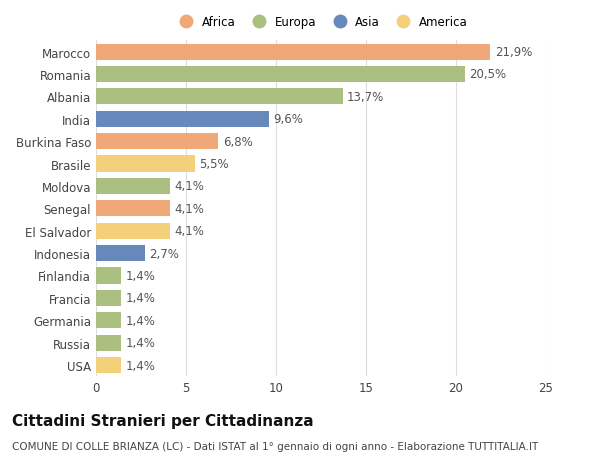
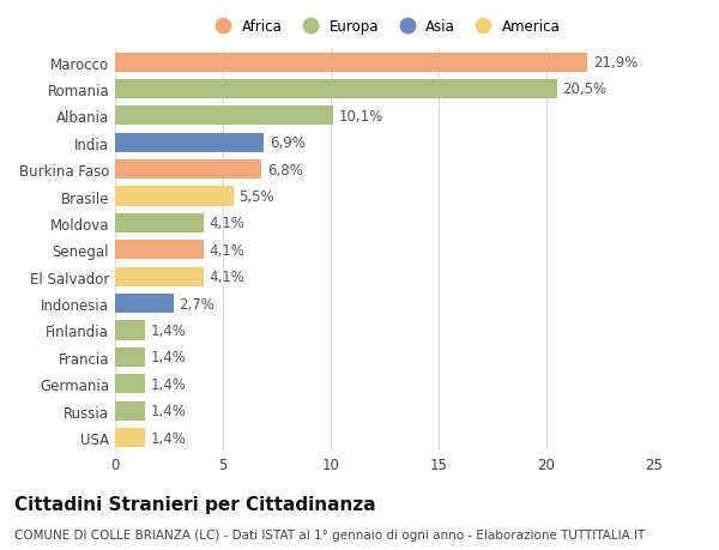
Albania: 13,7% -> 10,1%
India: 9,6% -> 6,9%
